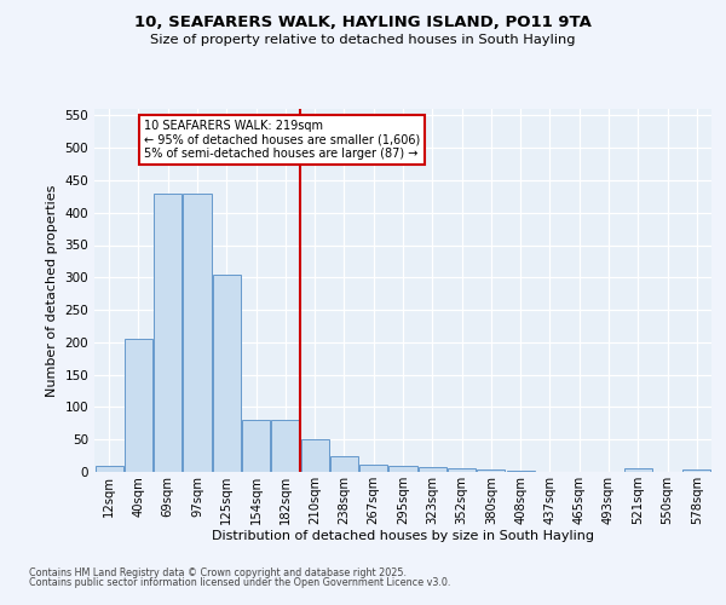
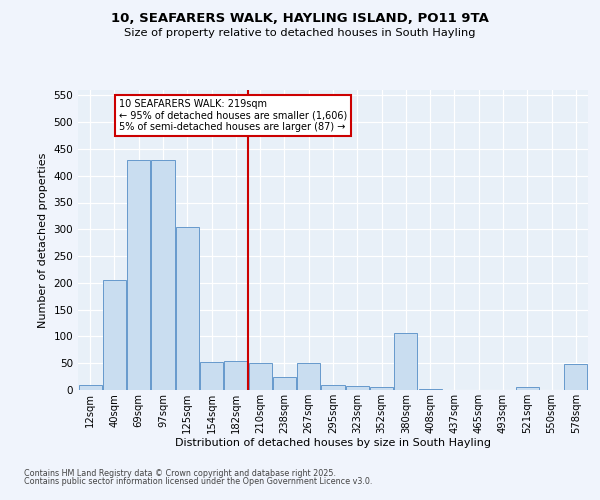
154sqm: 80 -> 52
182sqm: 80 -> 54
267sqm: 12 -> 50
380sqm: 4 -> 106
578sqm: 4 -> 48
